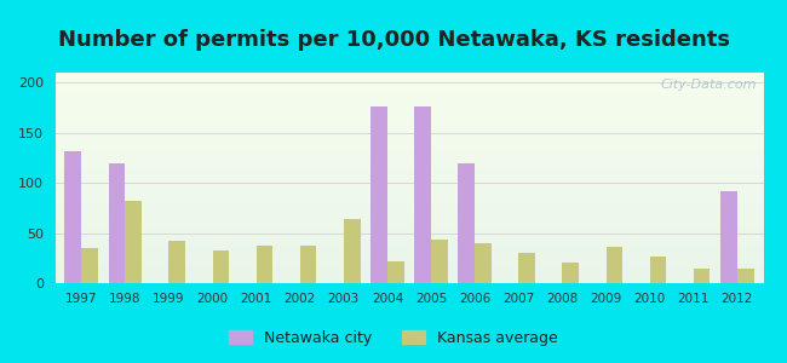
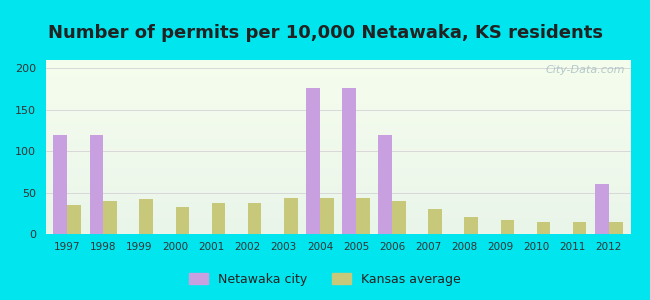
Netawaka city/1997: 132 -> 120
Kansas average/1998: 82 -> 40
Kansas average/2003: 64 -> 43
Kansas average/2004: 22 -> 43
Kansas average/2009: 36 -> 17
Kansas average/2010: 26 -> 15
Netawaka city/2012: 92 -> 60
